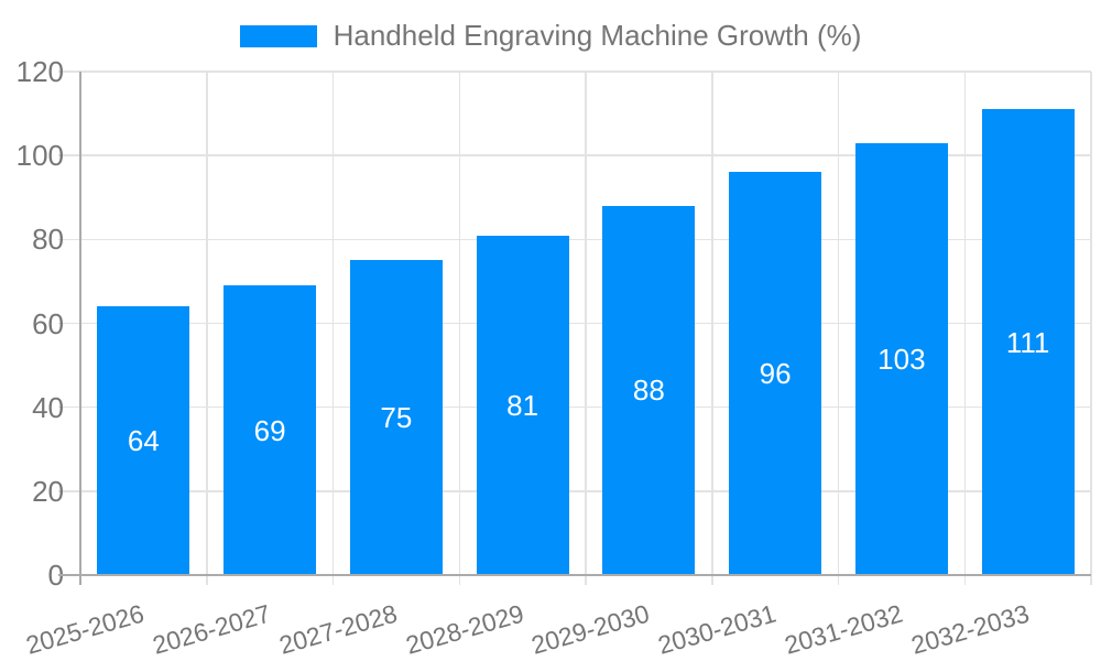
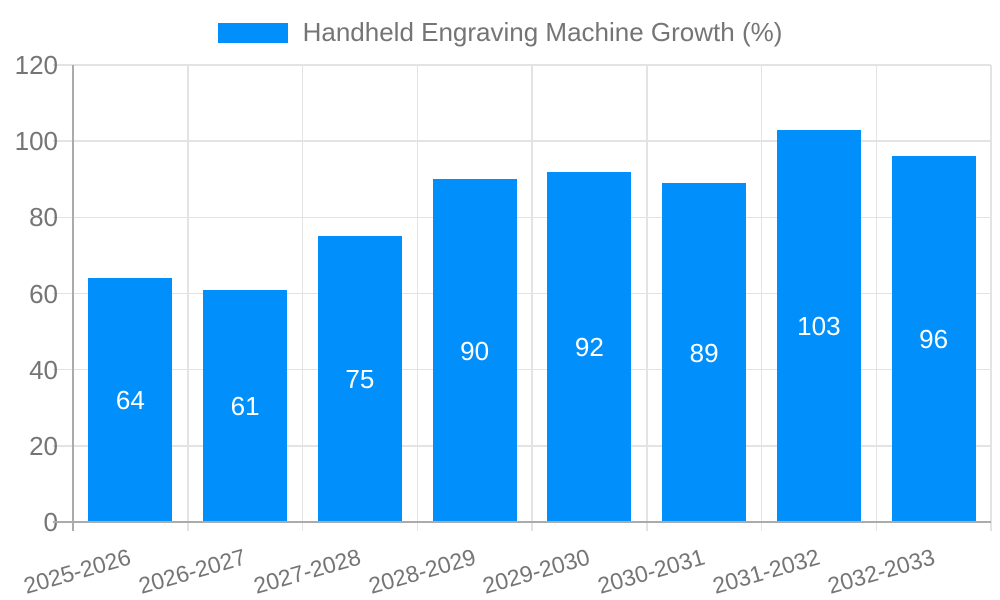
2026-2027: 69 -> 61
2028-2029: 81 -> 90
2029-2030: 88 -> 92
2030-2031: 96 -> 89
2032-2033: 111 -> 96
